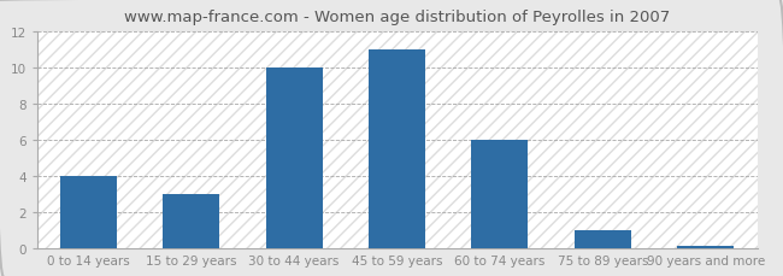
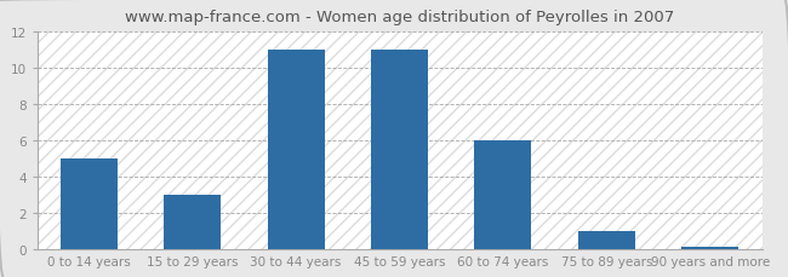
0 to 14 years: 4.0 -> 5.0
30 to 44 years: 10.0 -> 11.0
